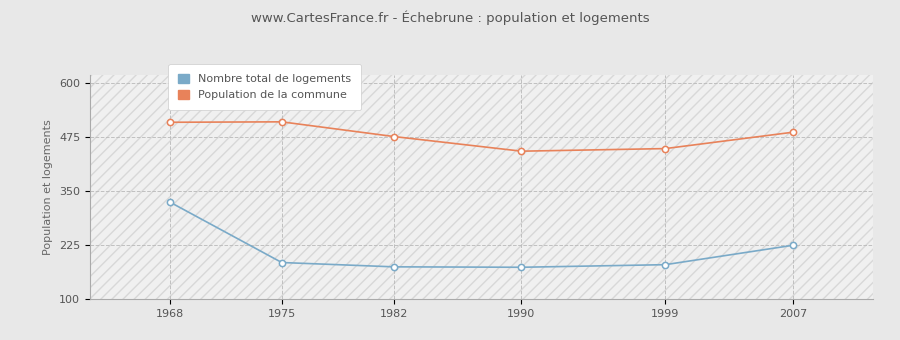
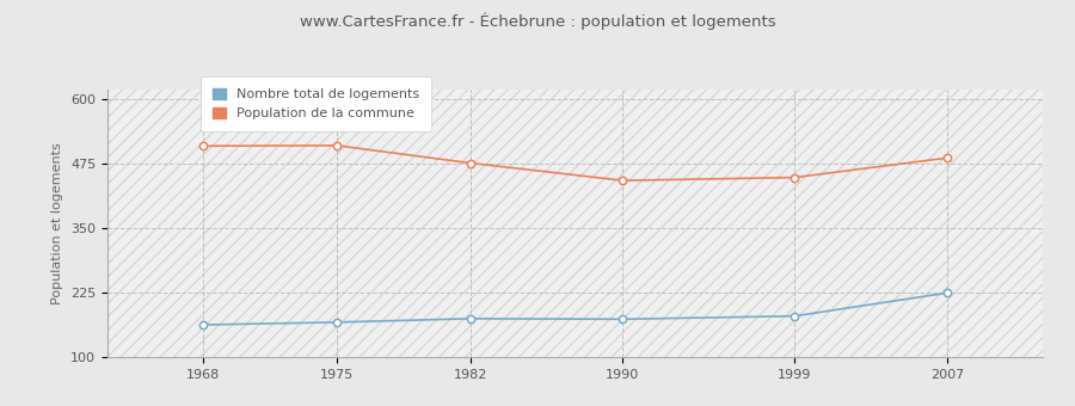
Nombre total de logements/1968: 325 -> 163
Nombre total de logements/1975: 185 -> 168
